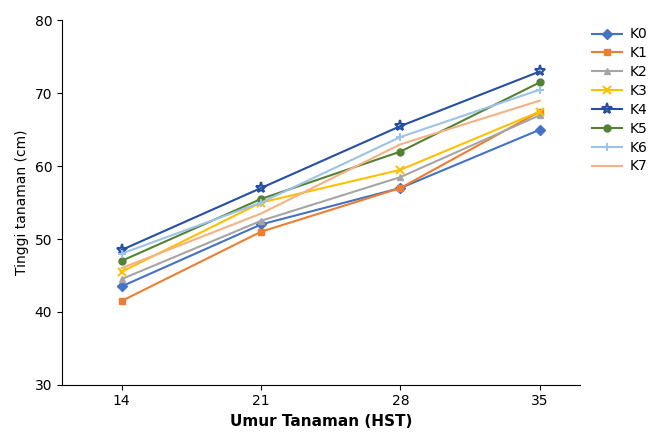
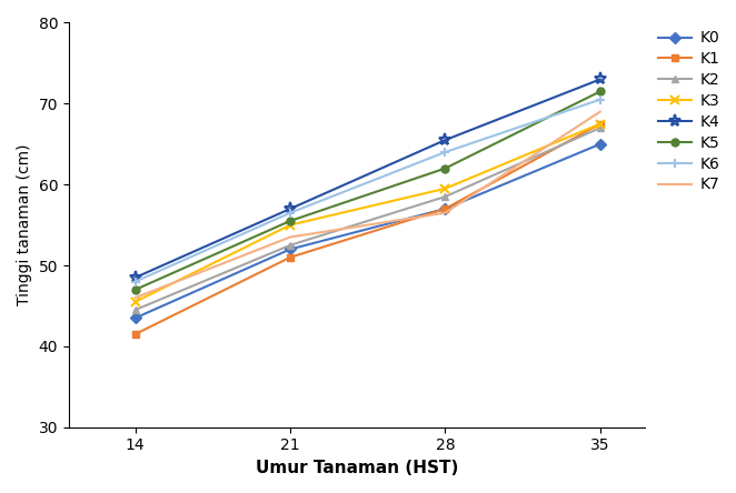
K6/21: 55.0 -> 56.5
K7/28: 63.0 -> 56.5
